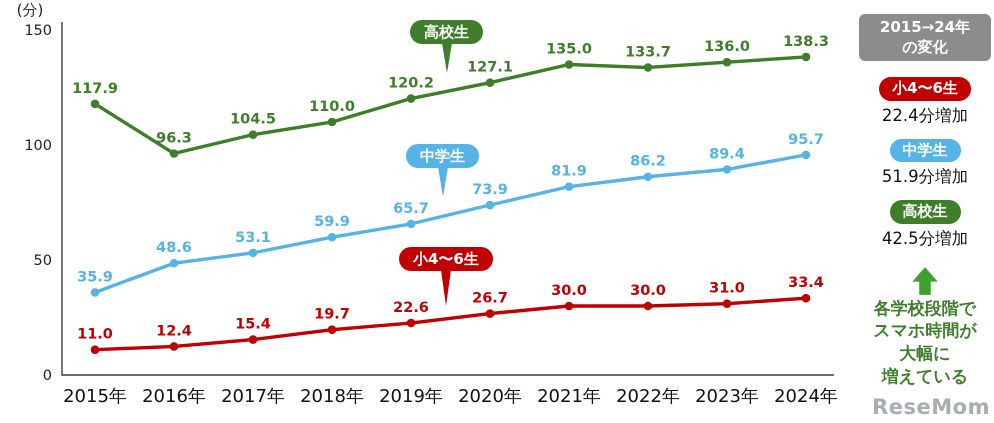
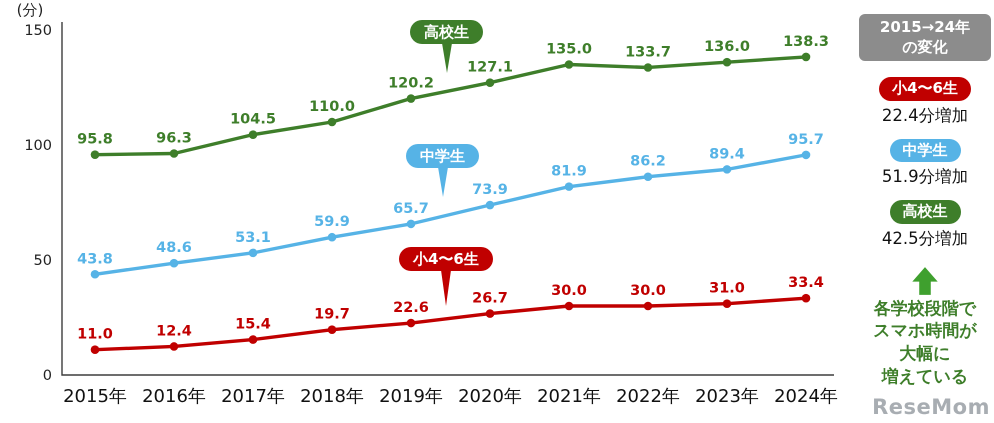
高校生/2015年: 117.9 -> 95.8
中学生/2015年: 35.9 -> 43.8
